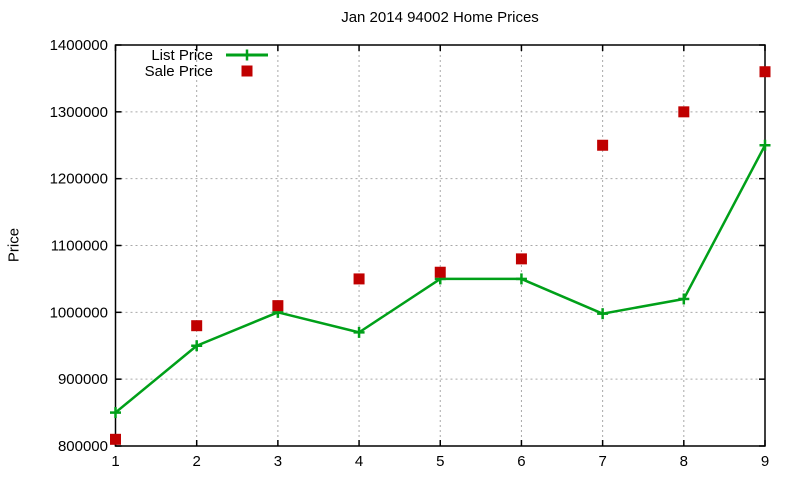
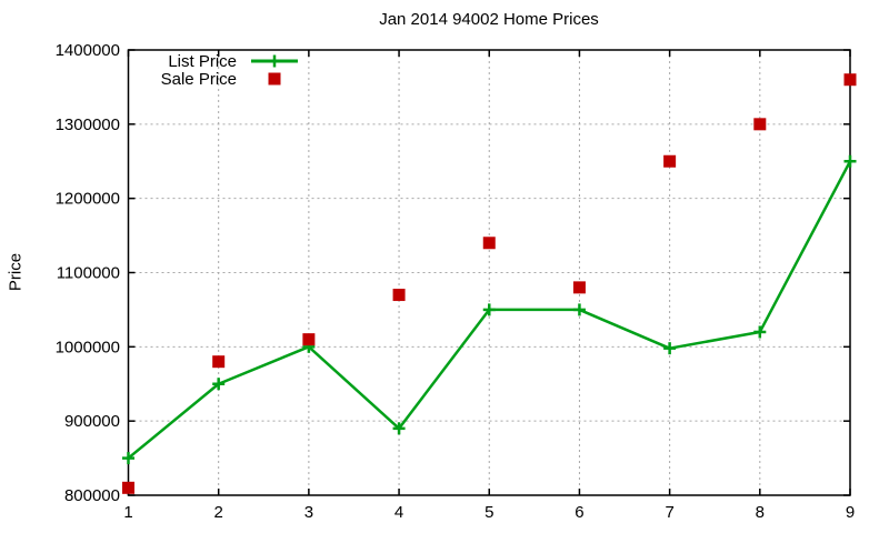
List Price/4: 970000 -> 890000
Sale Price/4: 1050000 -> 1070000
Sale Price/5: 1060000 -> 1140000
